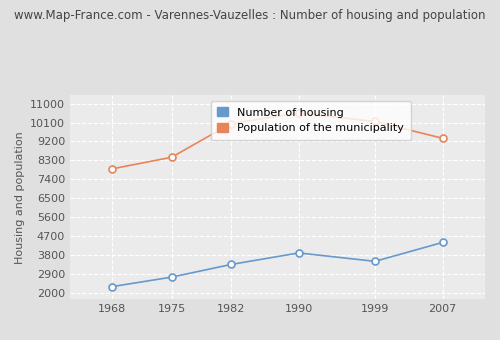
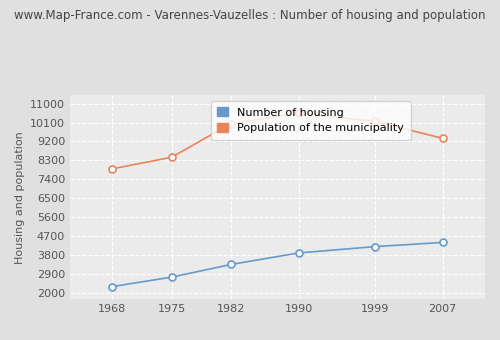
Number of housing/1999: 3500 -> 4200
